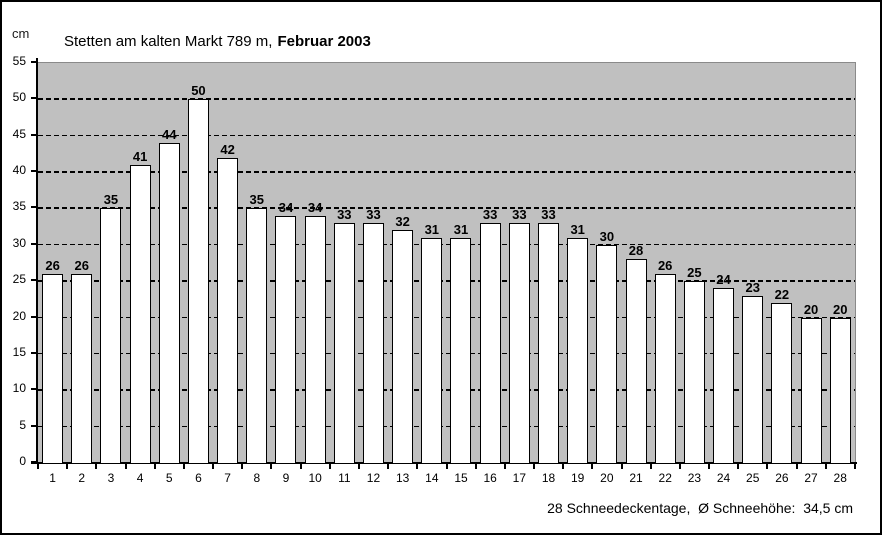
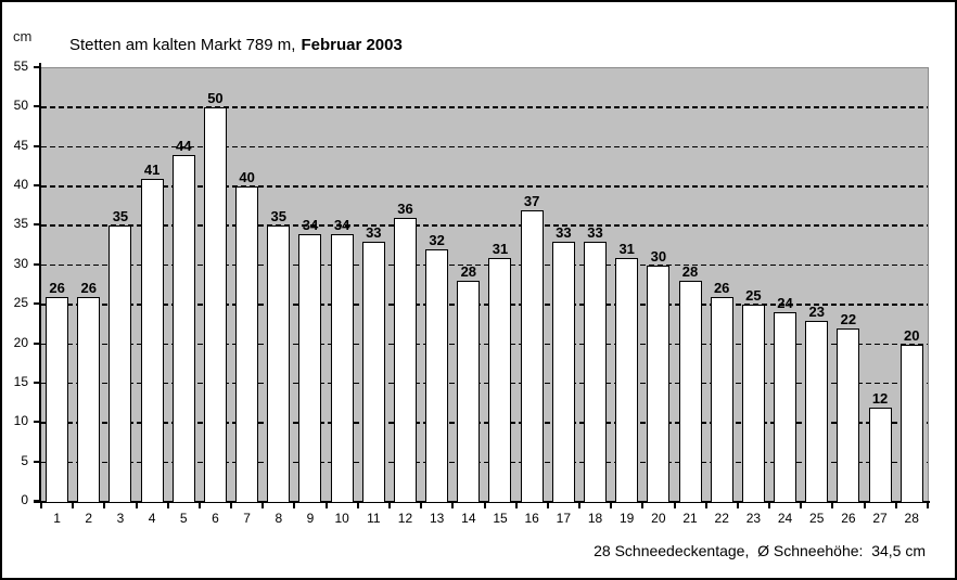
7: 42 -> 40
12: 33 -> 36
14: 31 -> 28
16: 33 -> 37
27: 20 -> 12
